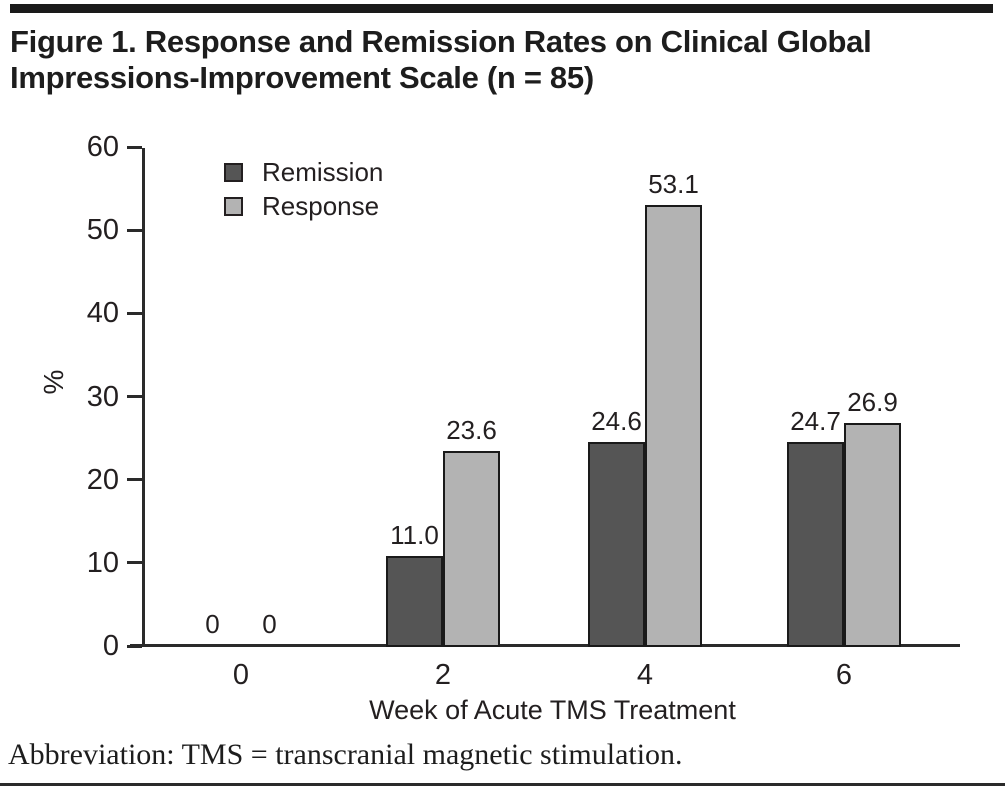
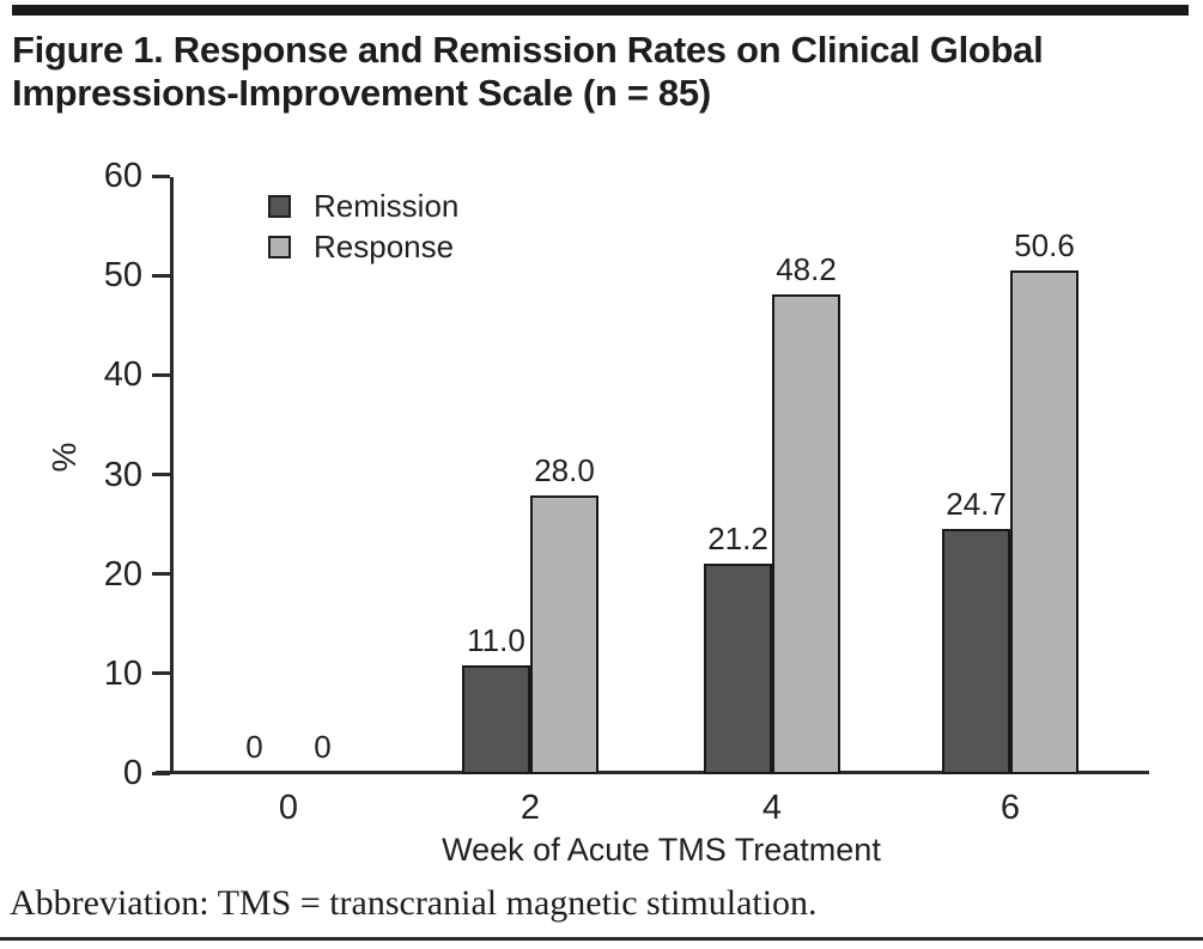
Response/2: 23.6 -> 28.0
Remission/4: 24.6 -> 21.2
Response/4: 53.1 -> 48.2
Response/6: 26.9 -> 50.6
